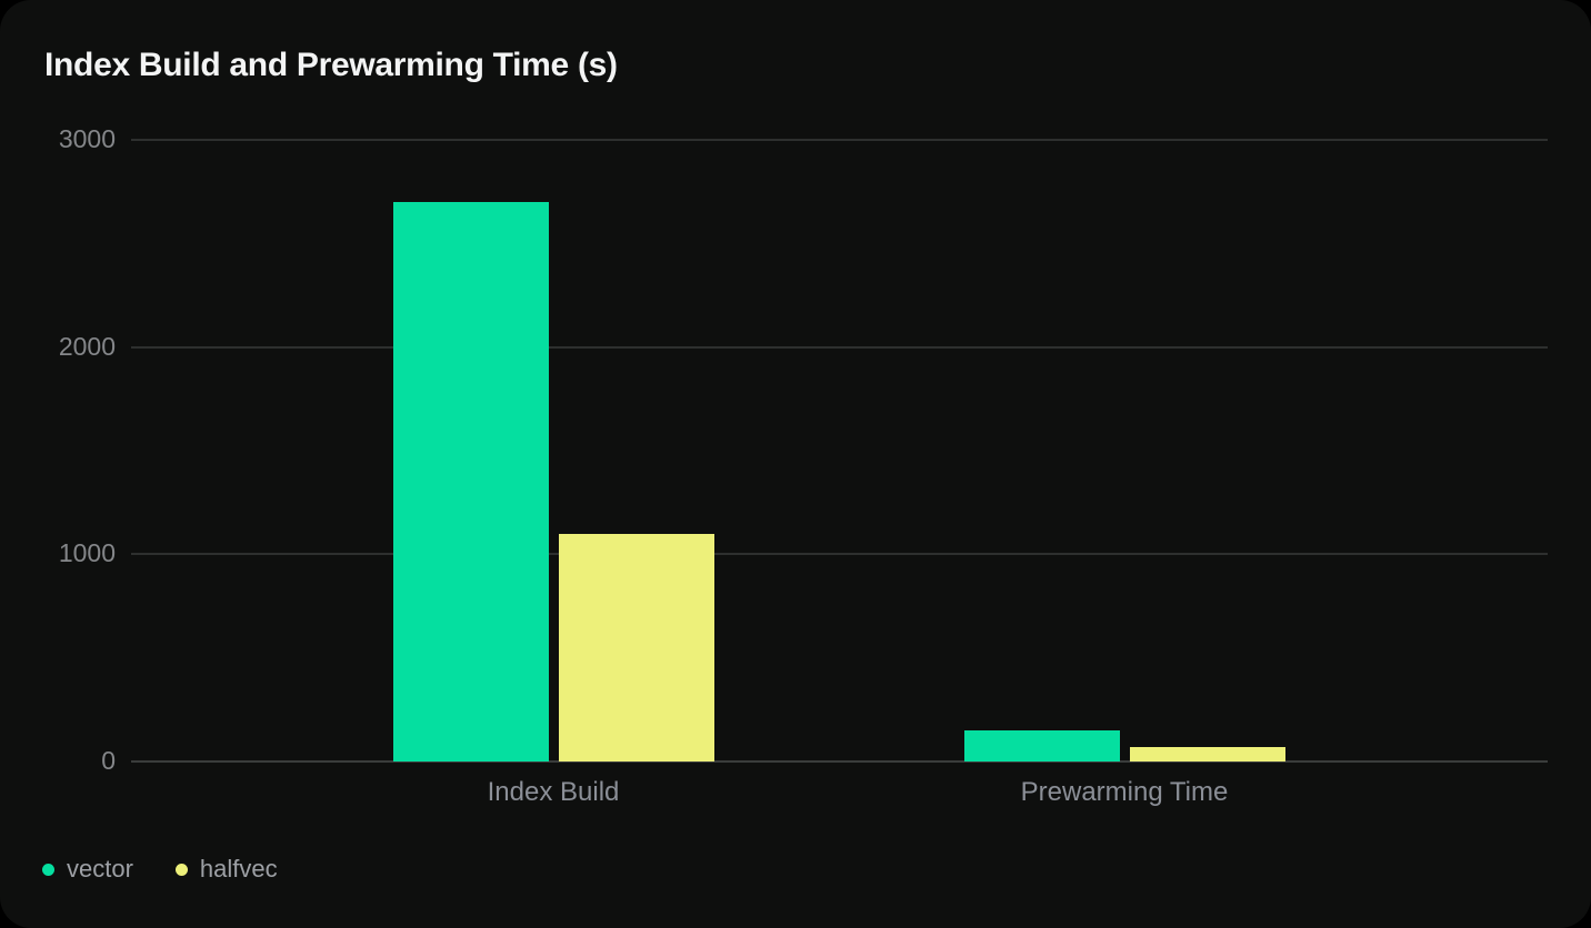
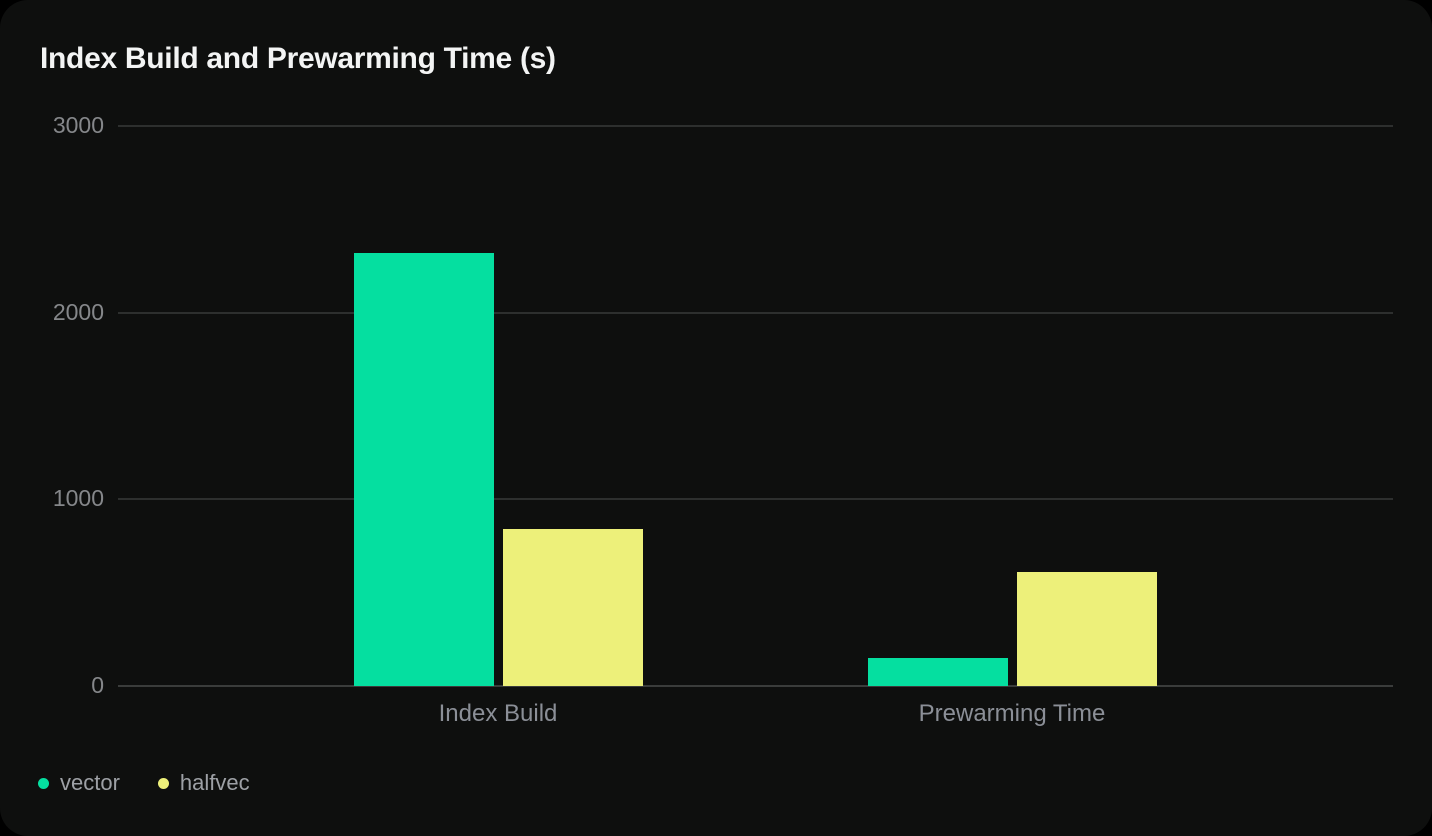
vector/Index Build: 2700 -> 2320
halfvec/Index Build: 1100 -> 840
halfvec/Prewarming Time: 70 -> 610
